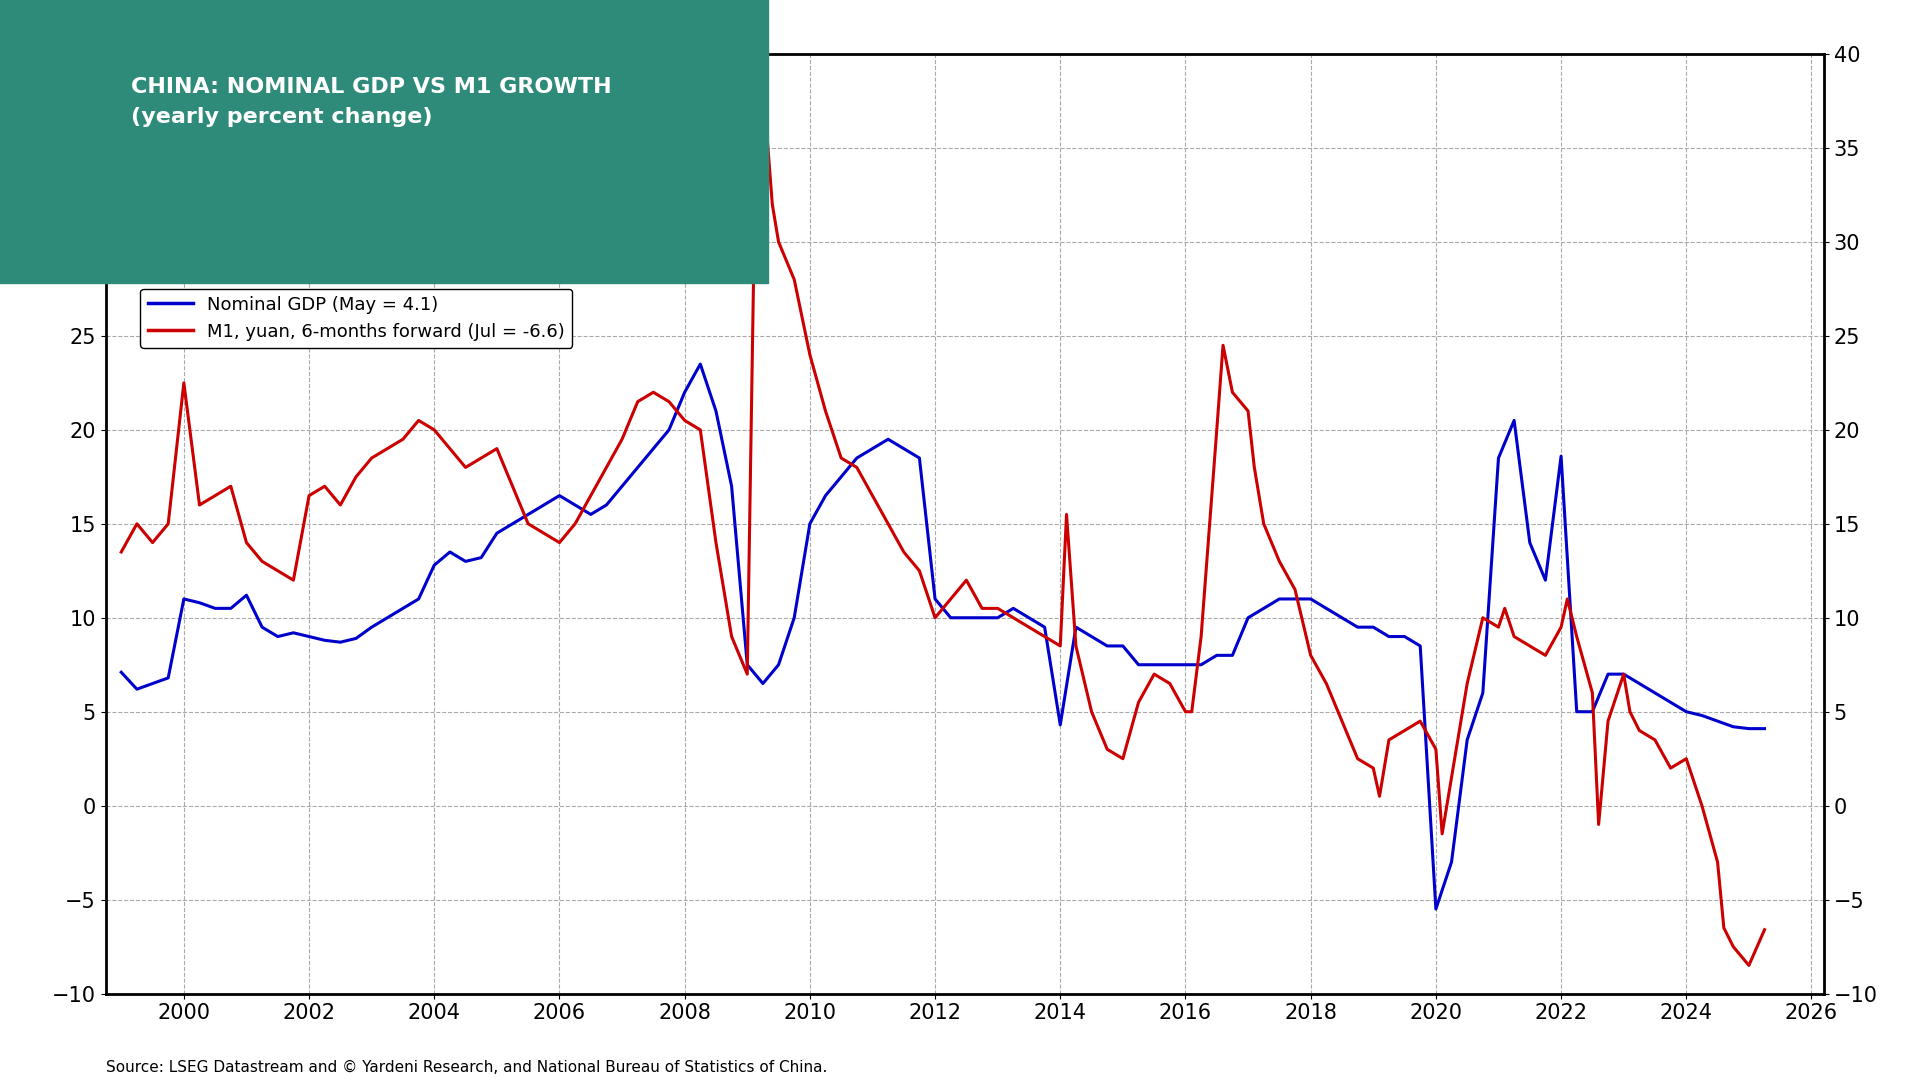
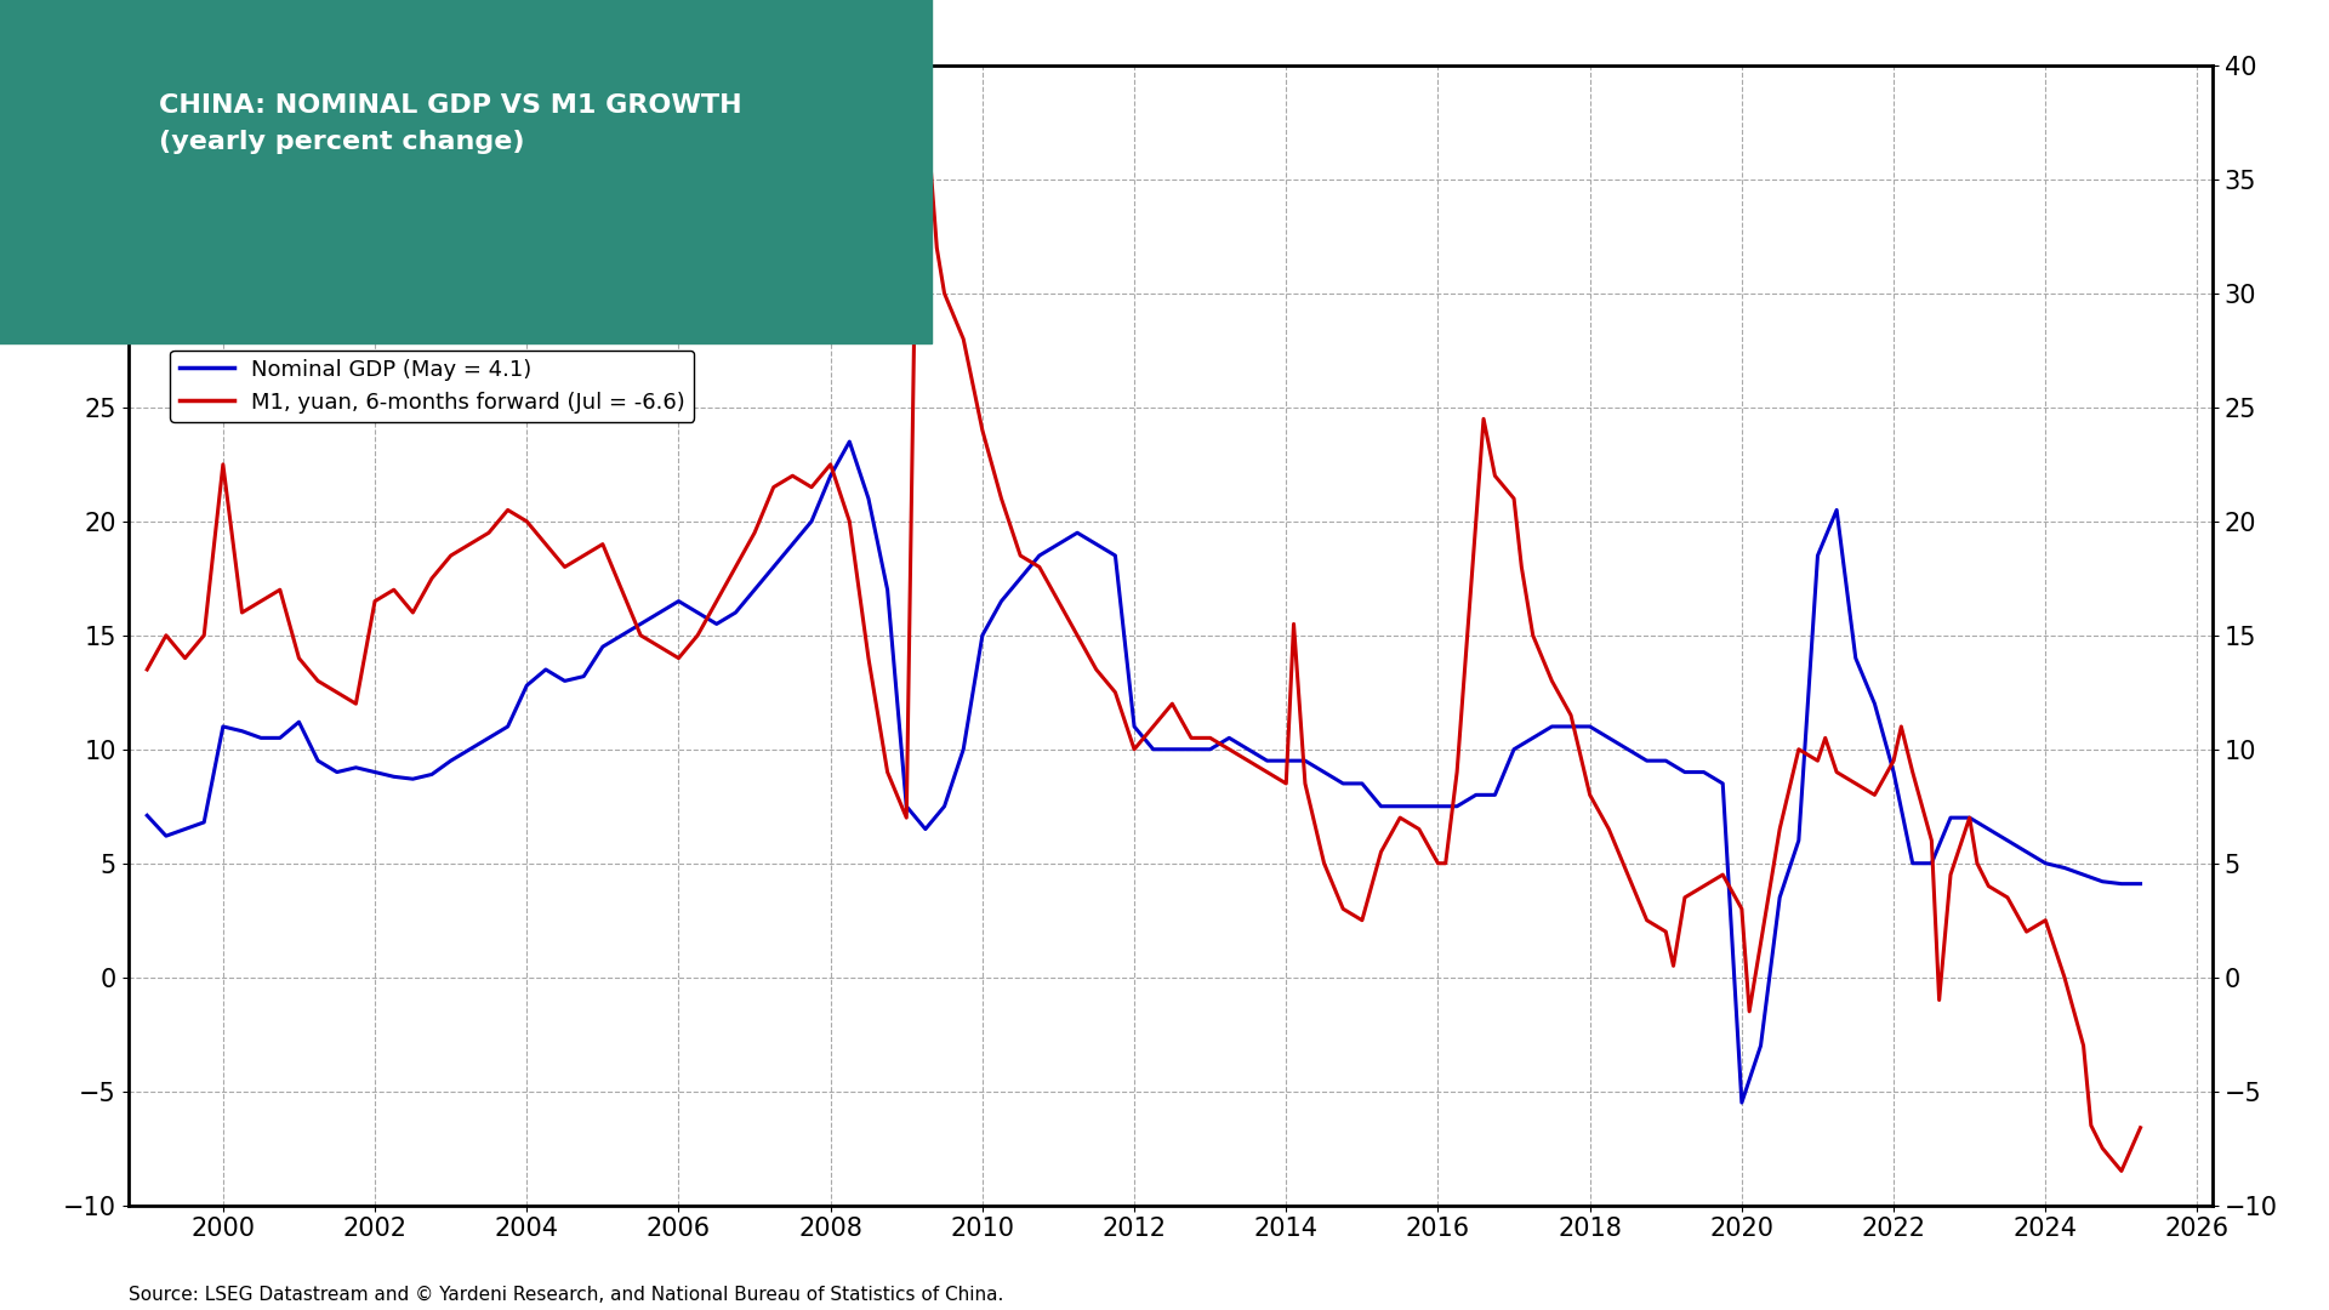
M1, yuan, 6-months forward (Jul = -6.6)/2008: 20.5 -> 22.5
Nominal GDP (May = 4.1)/2014: 4.3 -> 9.5
Nominal GDP (May = 4.1)/2022: 18.6 -> 9.0
